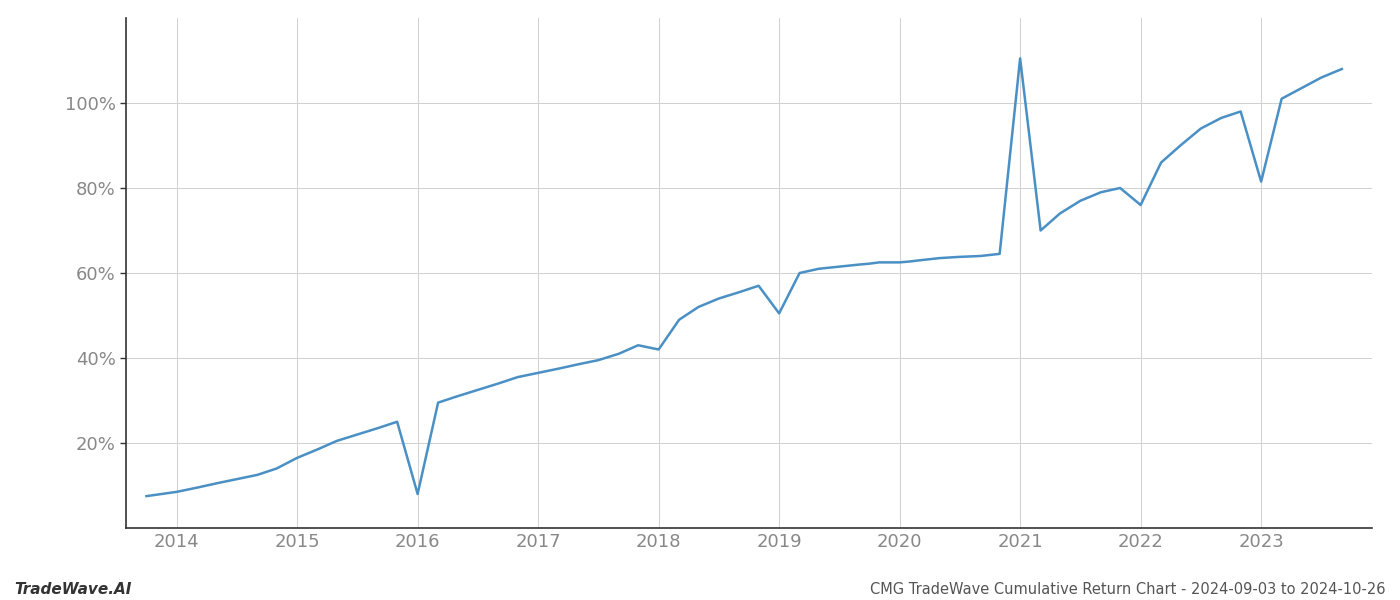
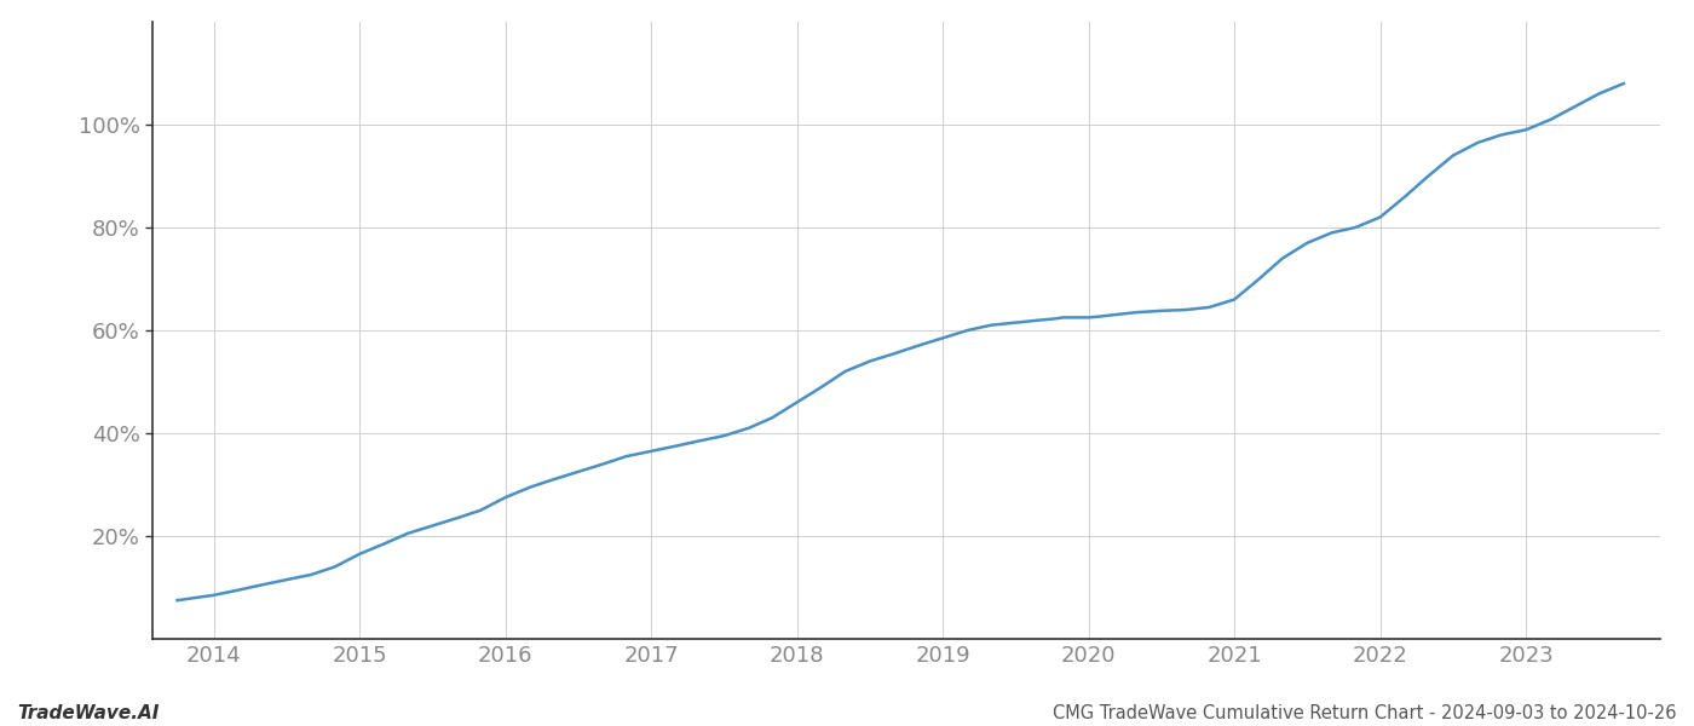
2016: 8.0% -> 27.5%
2018: 42.0% -> 46.0%
2019: 50.5% -> 58.5%
2021: 110.5% -> 66.0%
2022: 76.0% -> 82.0%
2023: 81.5% -> 99.0%
